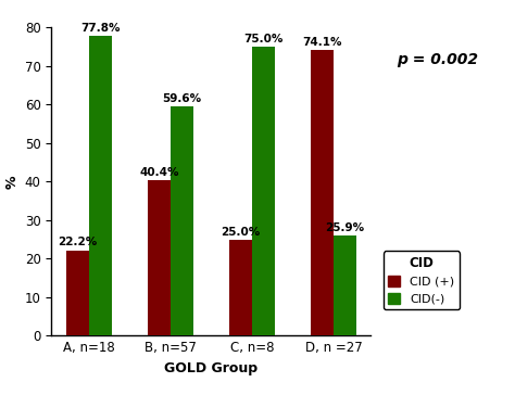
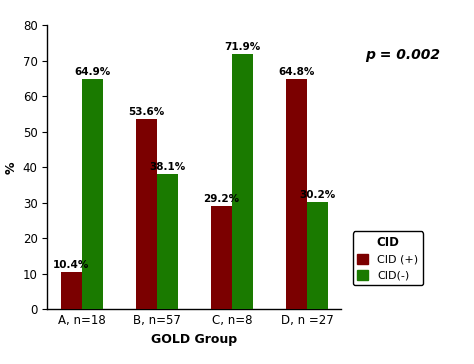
CID (+)/A, n=18: 22.2% -> 10.4%
CID(-)/A, n=18: 77.8% -> 64.9%
CID (+)/B, n=57: 40.4% -> 53.6%
CID(-)/B, n=57: 59.6% -> 38.1%
CID (+)/C, n=8: 25.0% -> 29.2%
CID(-)/C, n=8: 75.0% -> 71.9%
CID (+)/D, n =27: 74.1% -> 64.8%
CID(-)/D, n =27: 25.9% -> 30.2%
